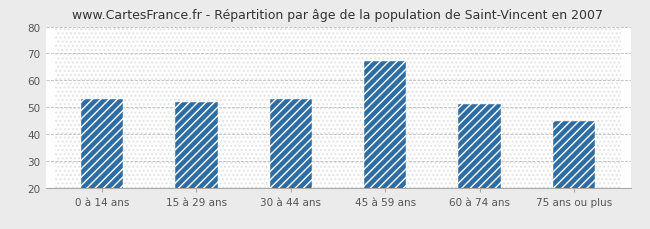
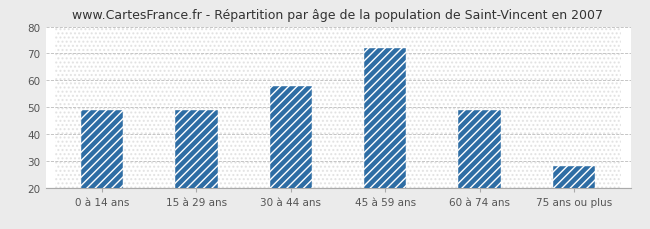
0 à 14 ans: 53 -> 49
15 à 29 ans: 52 -> 49
30 à 44 ans: 53 -> 58
45 à 59 ans: 67 -> 72
60 à 74 ans: 51 -> 49
75 ans ou plus: 45 -> 28
